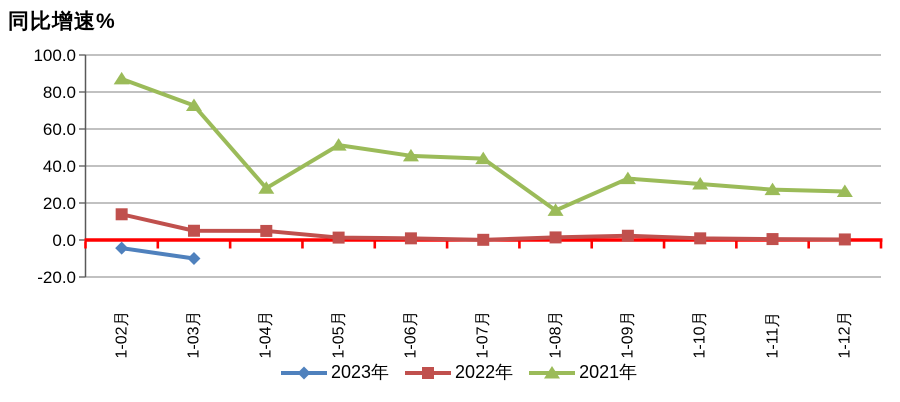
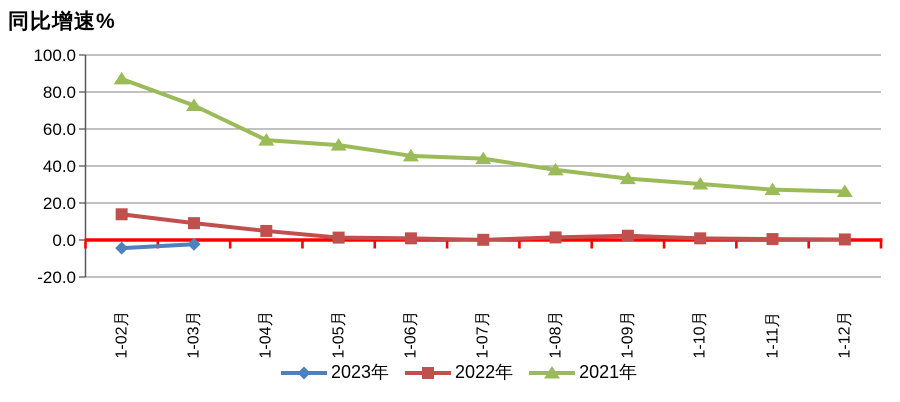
2023年/1-03月: -10 -> -2
2022年/1-03月: 5 -> 9
2021年/1-04月: 28 -> 54
2021年/1-08月: 16 -> 38
